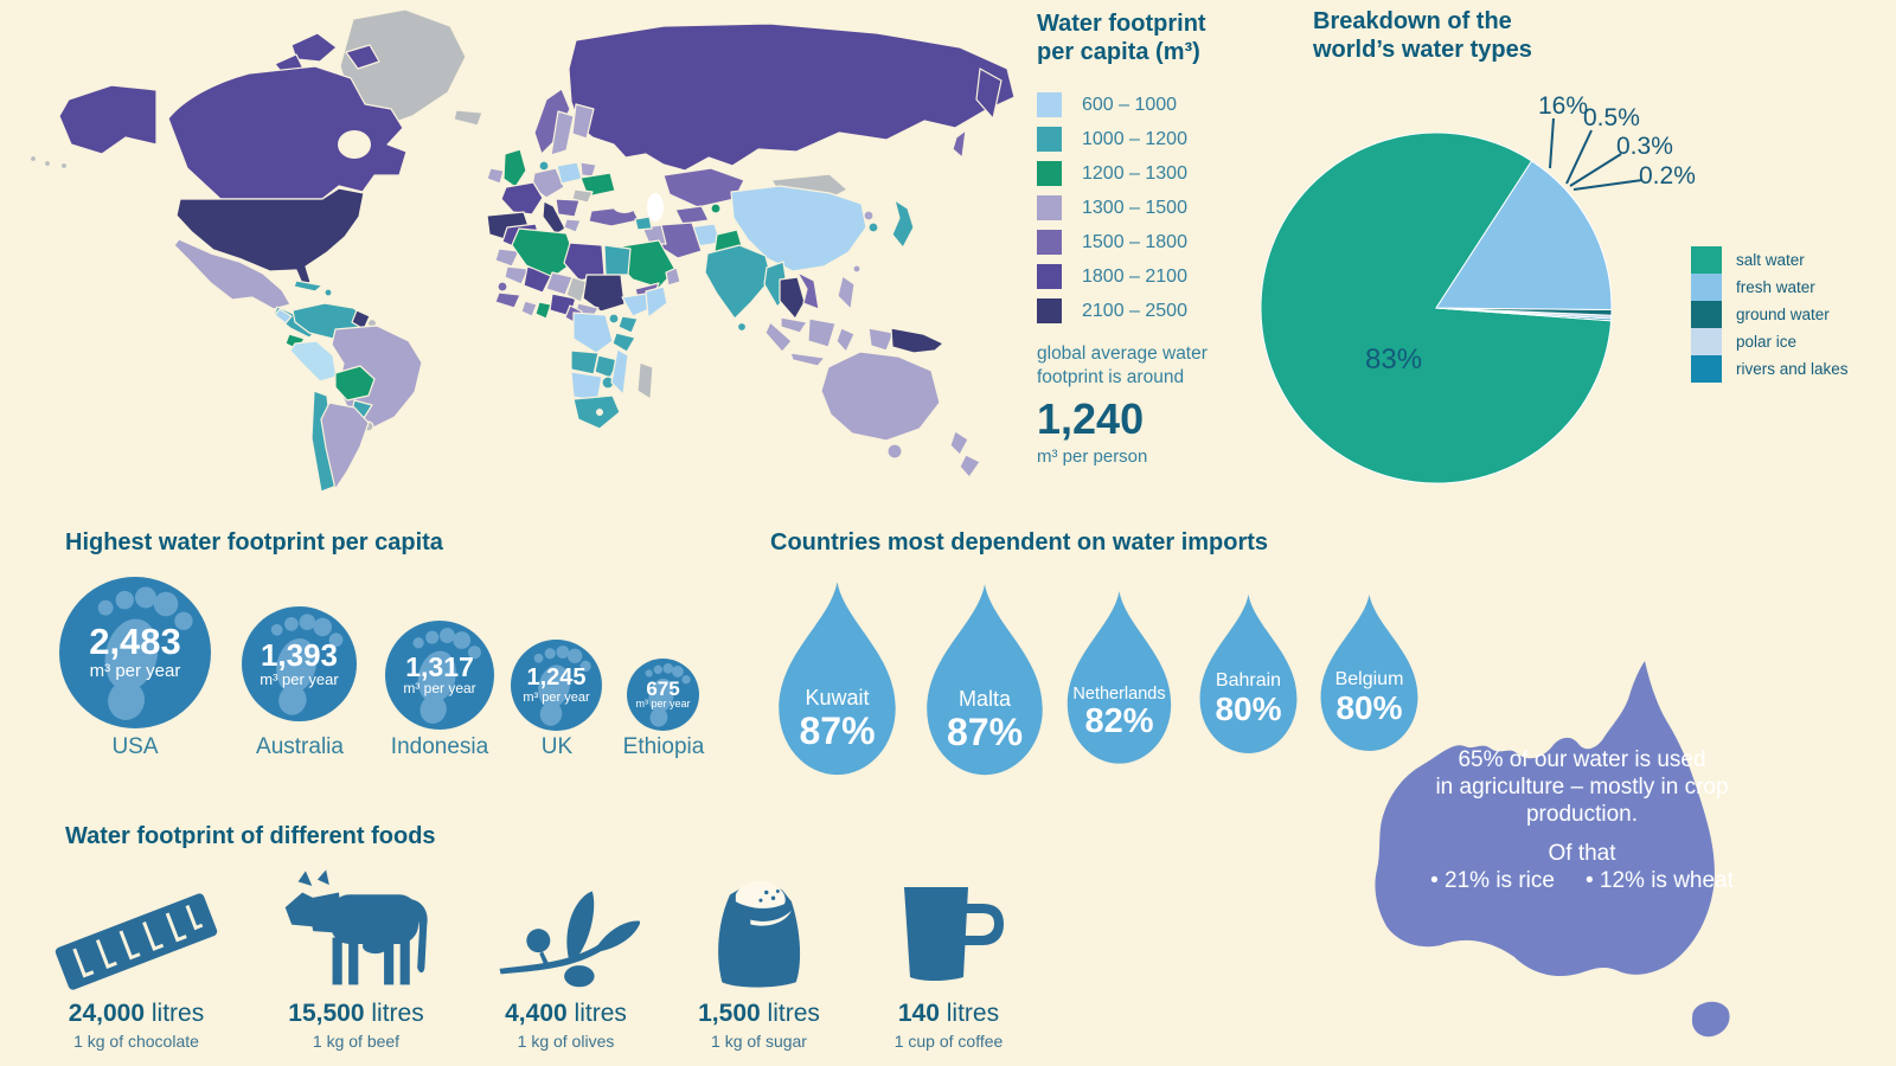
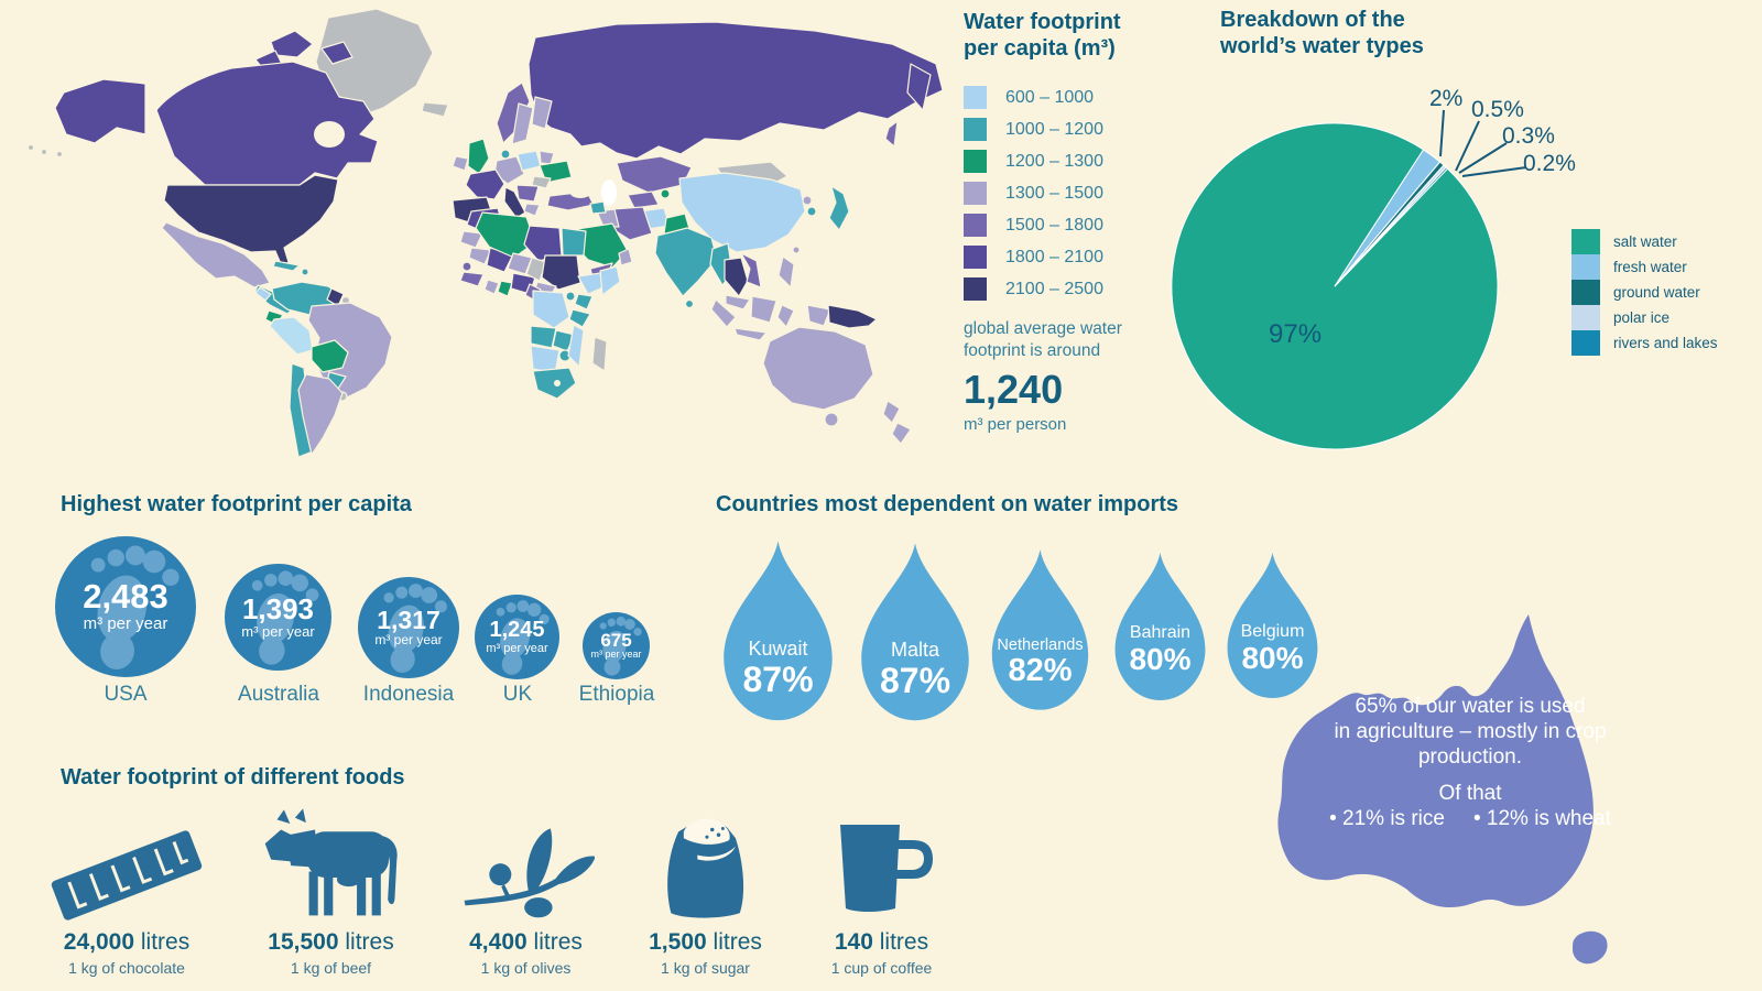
Breakdown of the world’s water types/salt water: 83% -> 97%
Breakdown of the world’s water types/fresh water: 16% -> 2%
